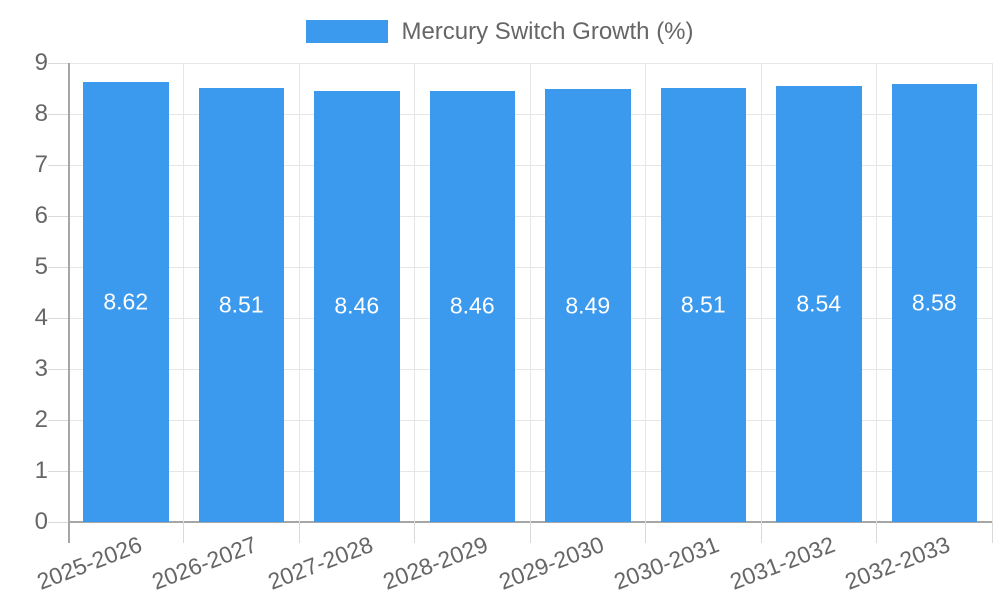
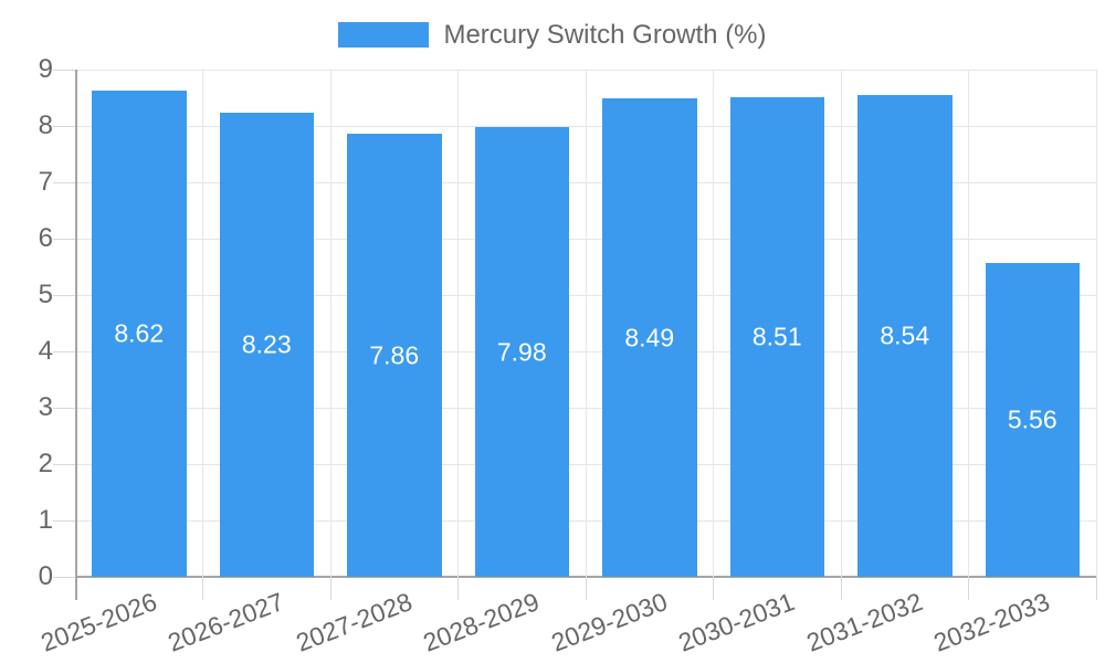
2026-2027: 8.51 -> 8.23
2027-2028: 8.46 -> 7.86
2028-2029: 8.46 -> 7.98
2032-2033: 8.58 -> 5.56
